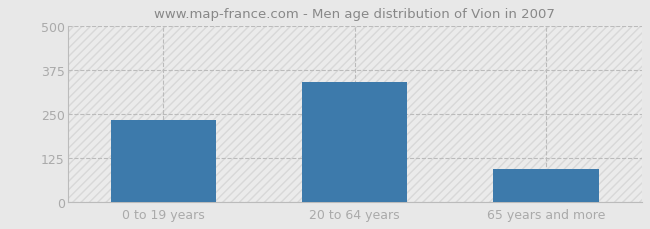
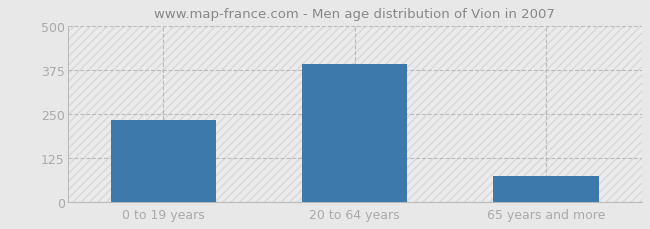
20 to 64 years: 340 -> 390
65 years and more: 95 -> 75
